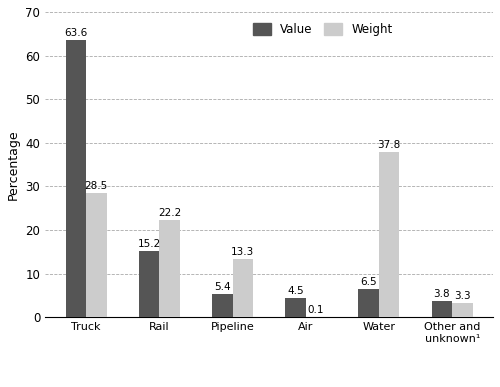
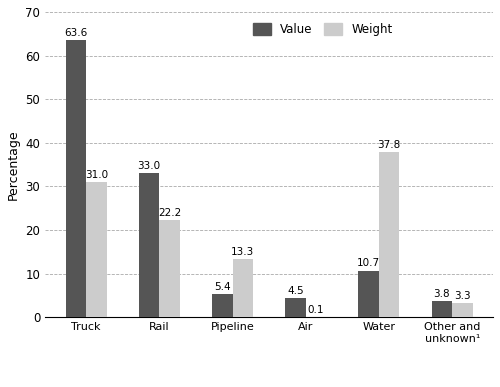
Weight/Truck: 28.5 -> 31.0
Value/Rail: 15.2 -> 33.0
Value/Water: 6.5 -> 10.7
